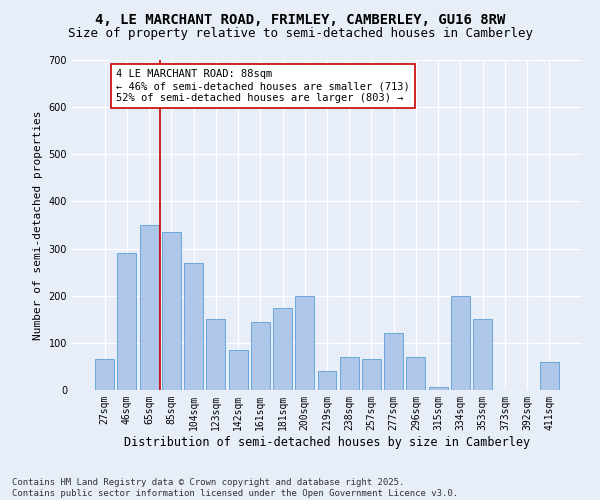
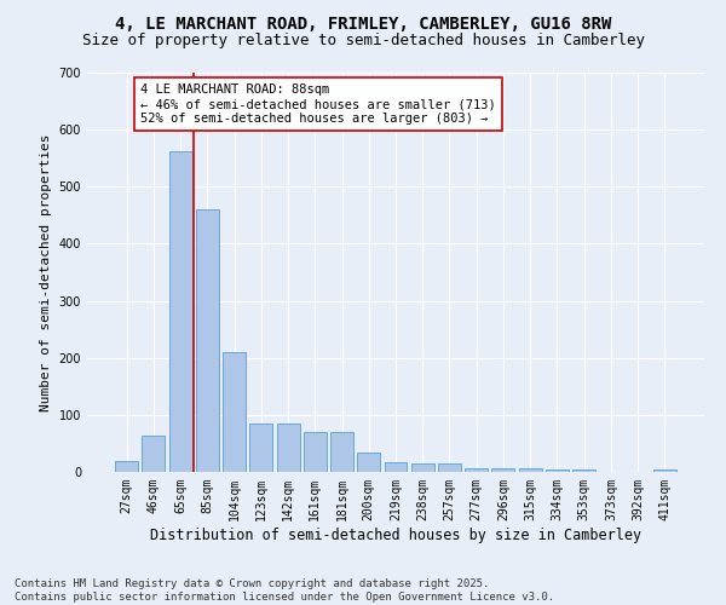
27sqm: 65 -> 20
46sqm: 290 -> 63
65sqm: 350 -> 563
85sqm: 335 -> 460
104sqm: 270 -> 210
123sqm: 150 -> 85
161sqm: 145 -> 70
181sqm: 175 -> 70
200sqm: 200 -> 33
219sqm: 40 -> 17
238sqm: 70 -> 15
257sqm: 65 -> 15
277sqm: 120 -> 7
296sqm: 70 -> 7
334sqm: 200 -> 5
353sqm: 150 -> 5
411sqm: 60 -> 5
